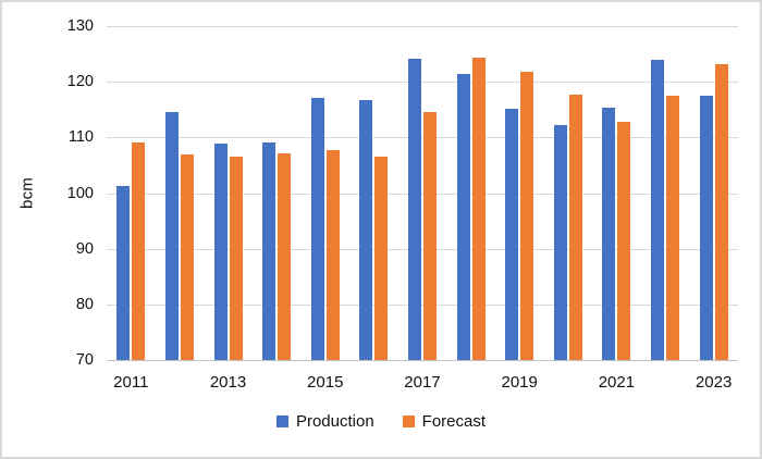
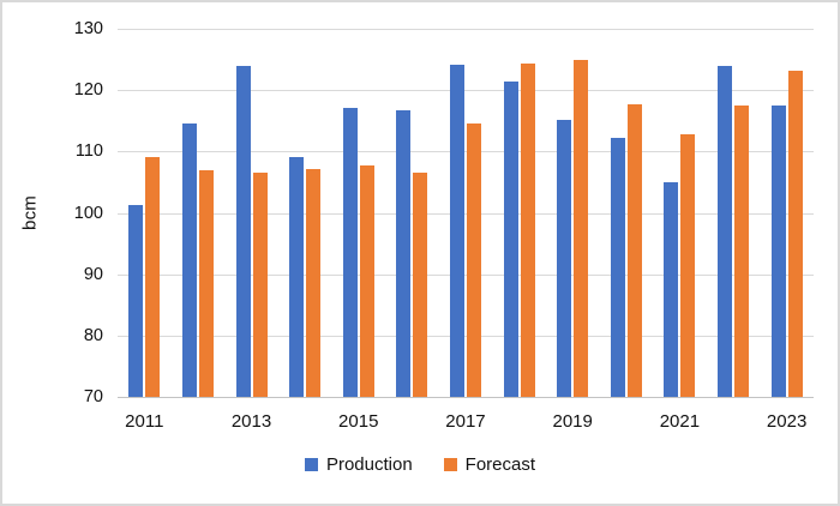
Production/2013: 109 -> 124
Forecast/2019: 122 -> 125
Production/2021: 115 -> 105
